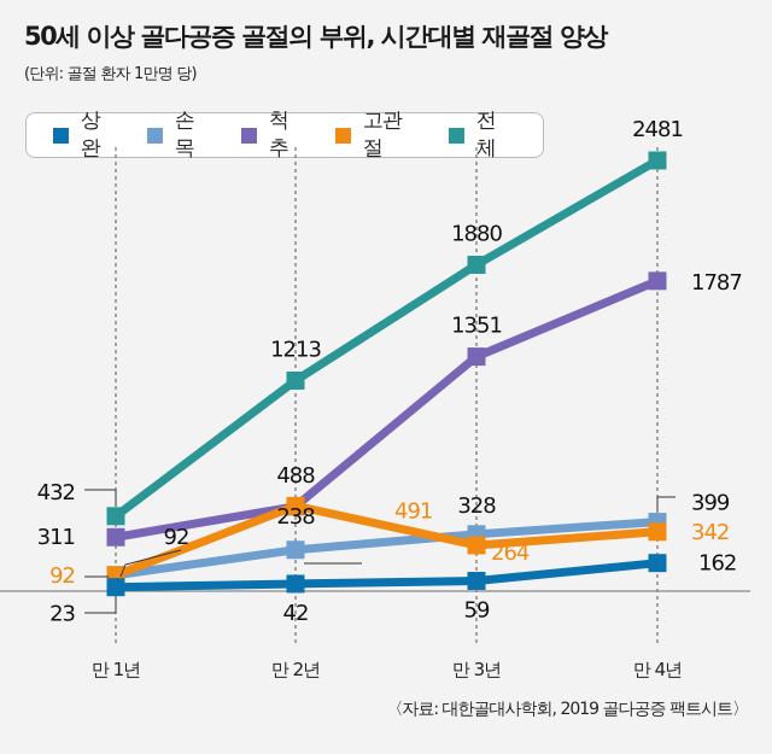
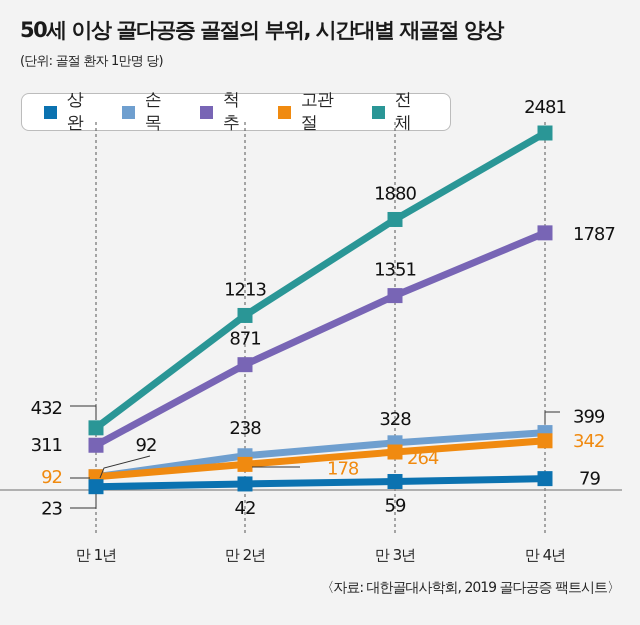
척추/만 2년: 488 -> 871
고관절/만 2년: 491 -> 178
상완/만 4년: 162 -> 79
